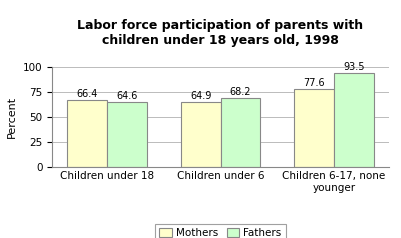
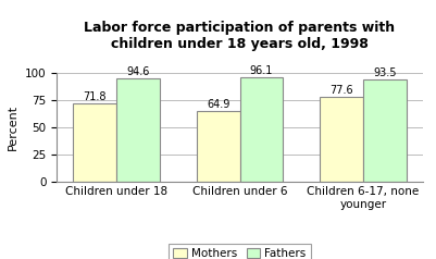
Mothers/Children under 18: 66.4 -> 71.8
Fathers/Children under 18: 64.6 -> 94.6
Fathers/Children under 6: 68.2 -> 96.1
